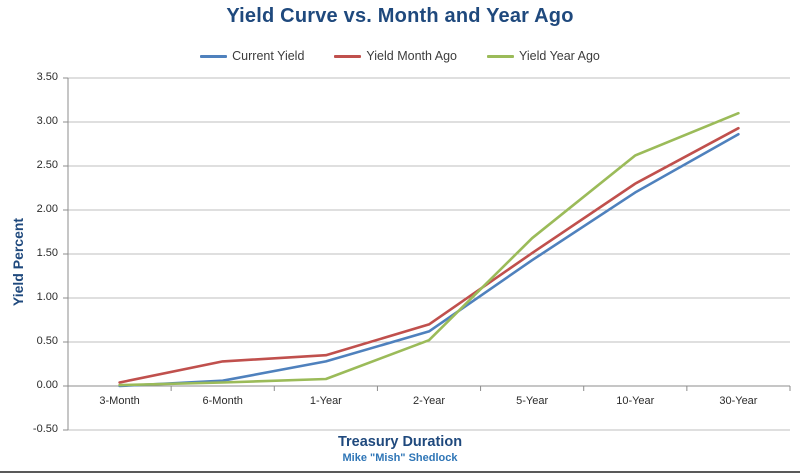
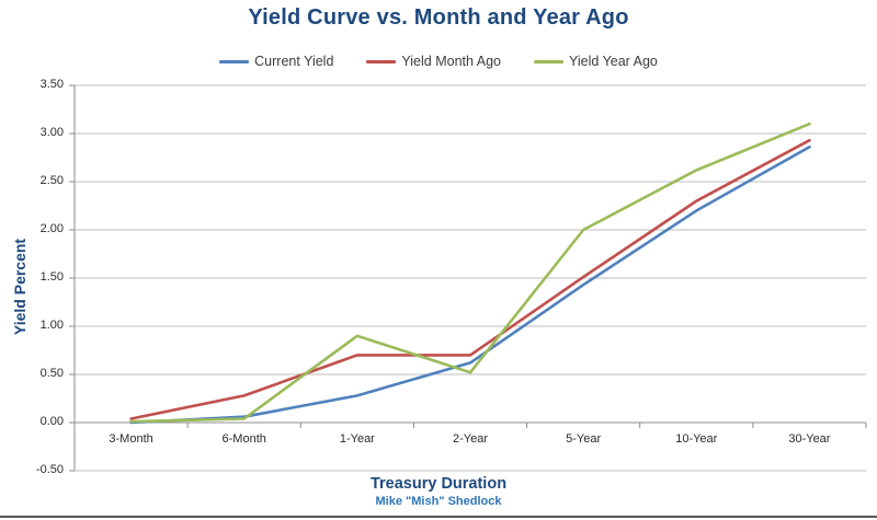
Yield Month Ago/1-Year: 0.3 -> 0.7
Yield Year Ago/1-Year: 0.1 -> 0.9
Yield Year Ago/5-Year: 1.7 -> 2.0
